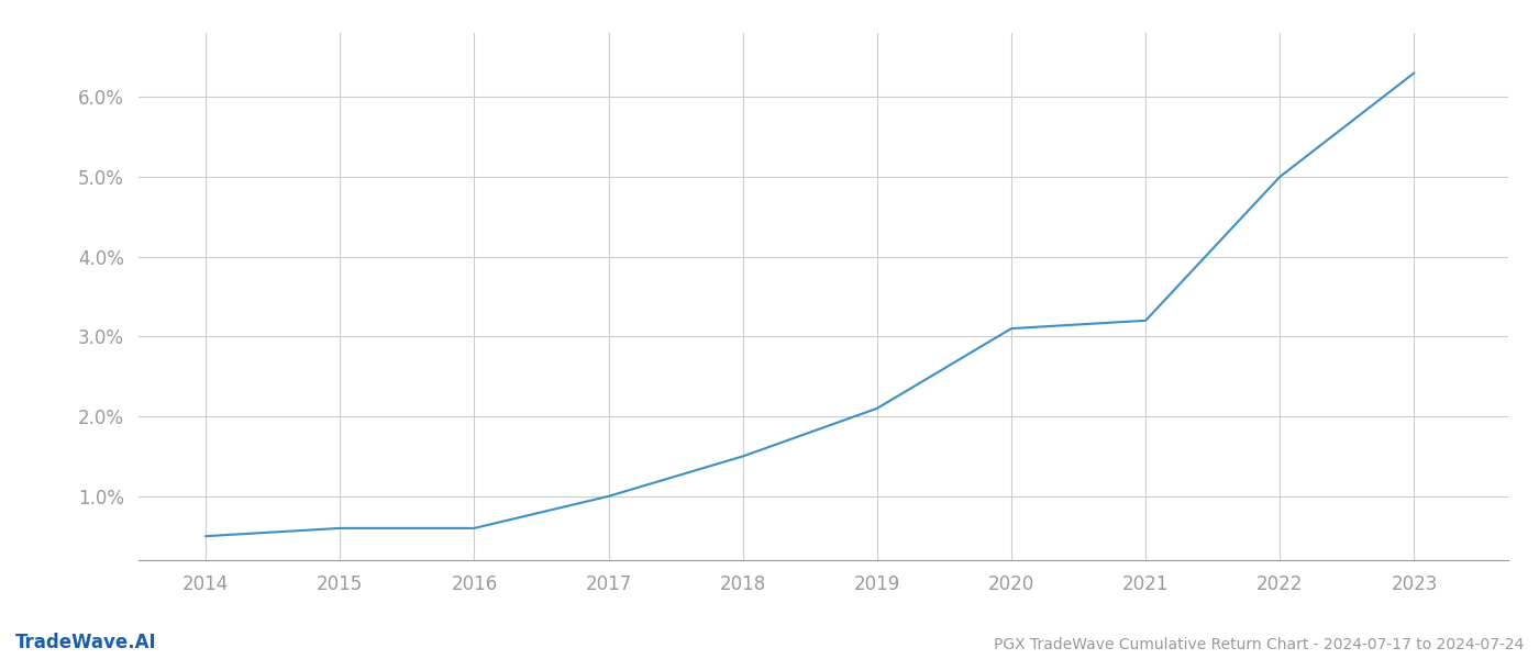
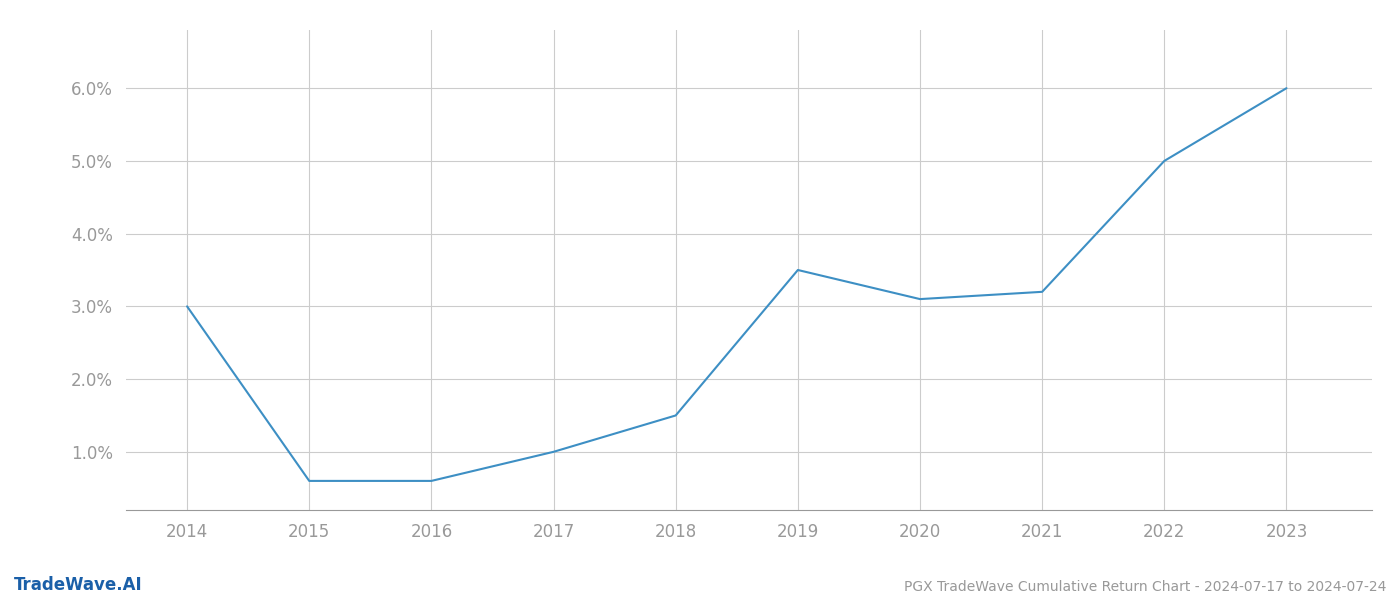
2014: 0.5% -> 3.0%
2019: 2.1% -> 3.5%
2023: 6.3% -> 6.0%
